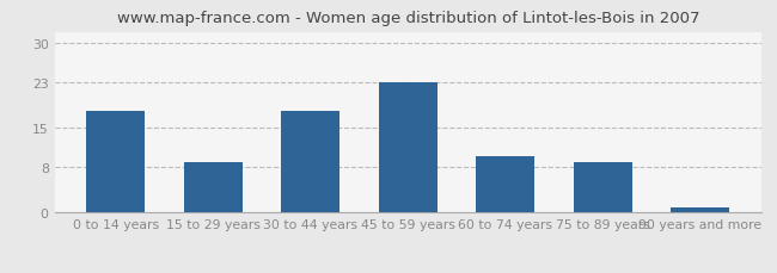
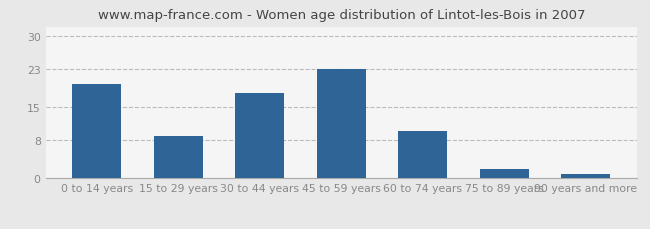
0 to 14 years: 18 -> 20
75 to 89 years: 9 -> 2
